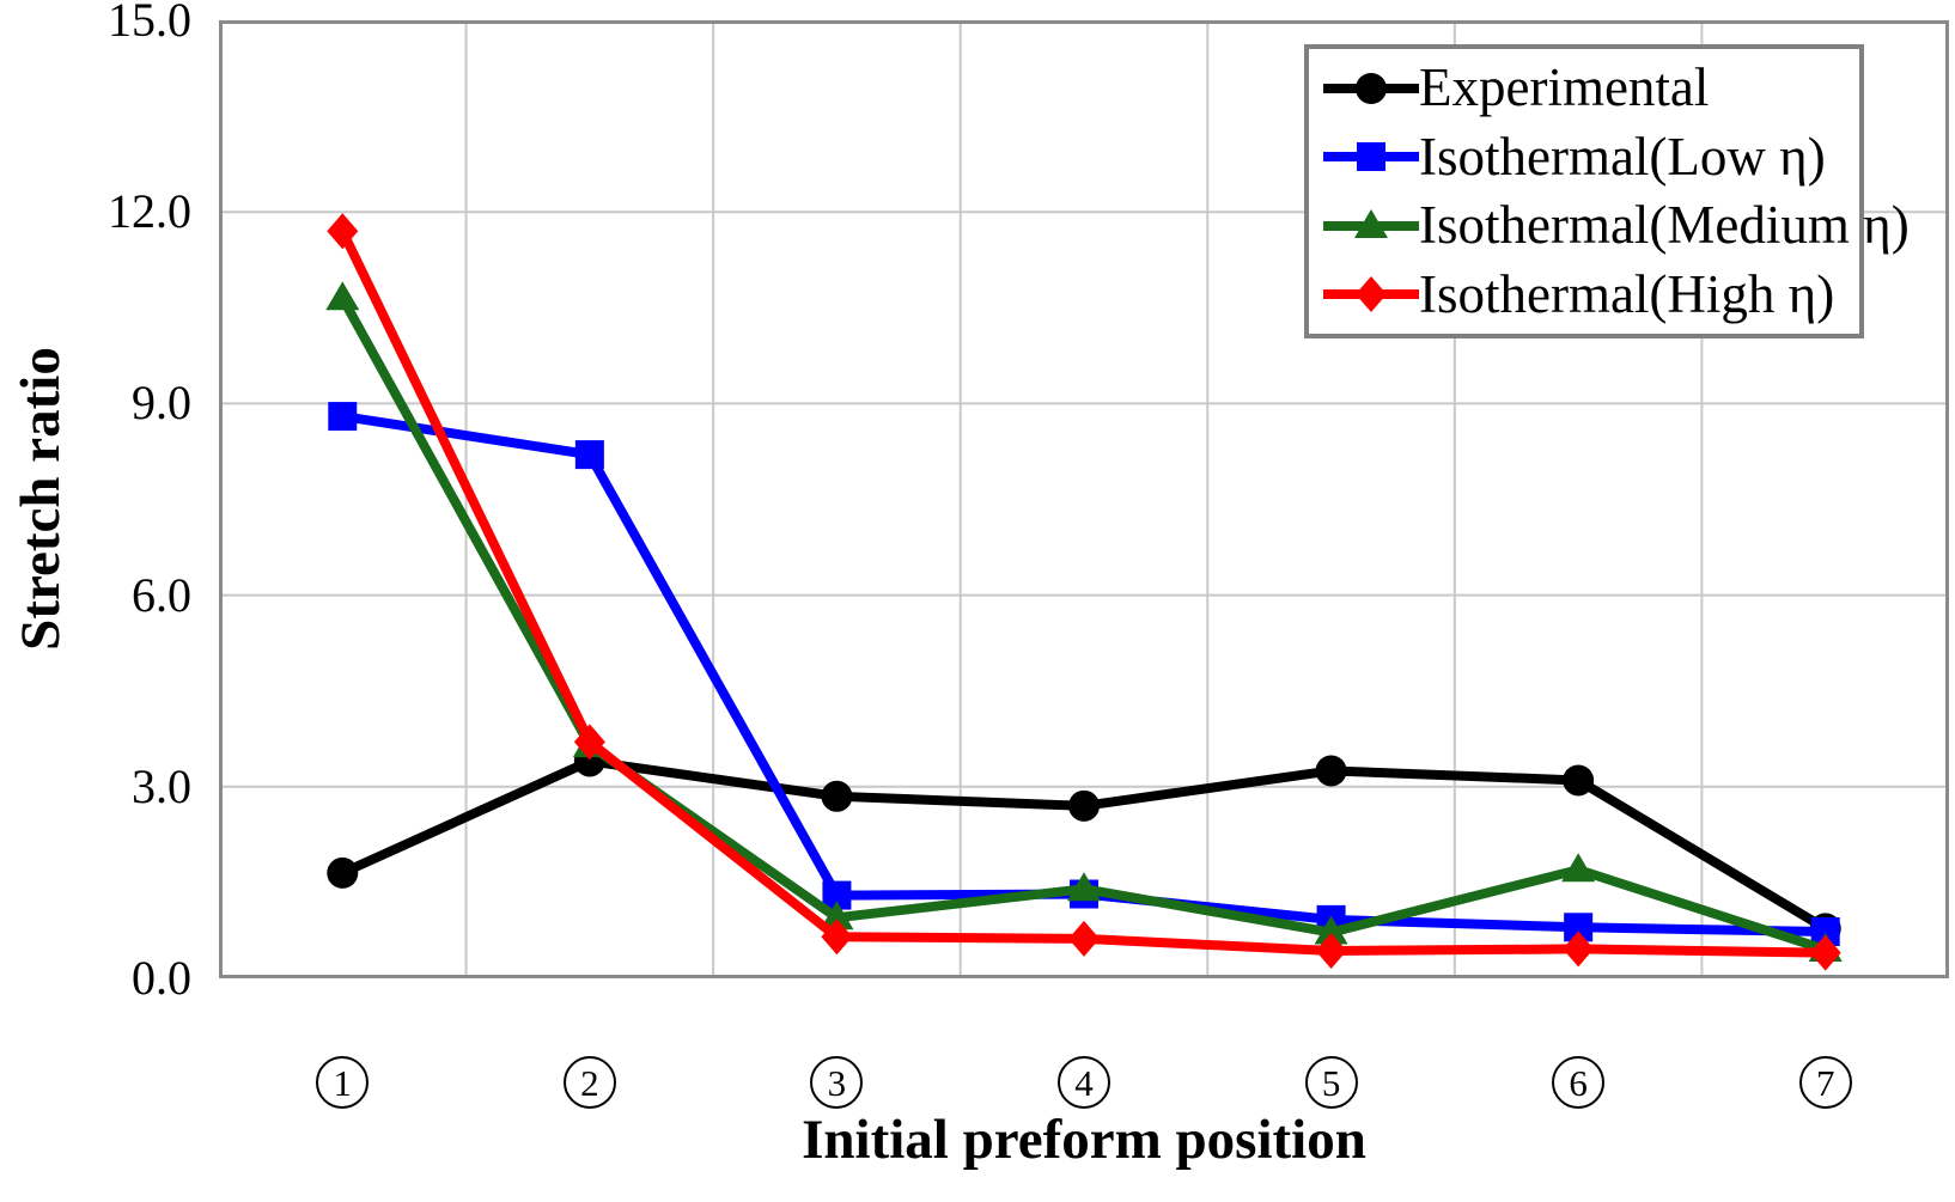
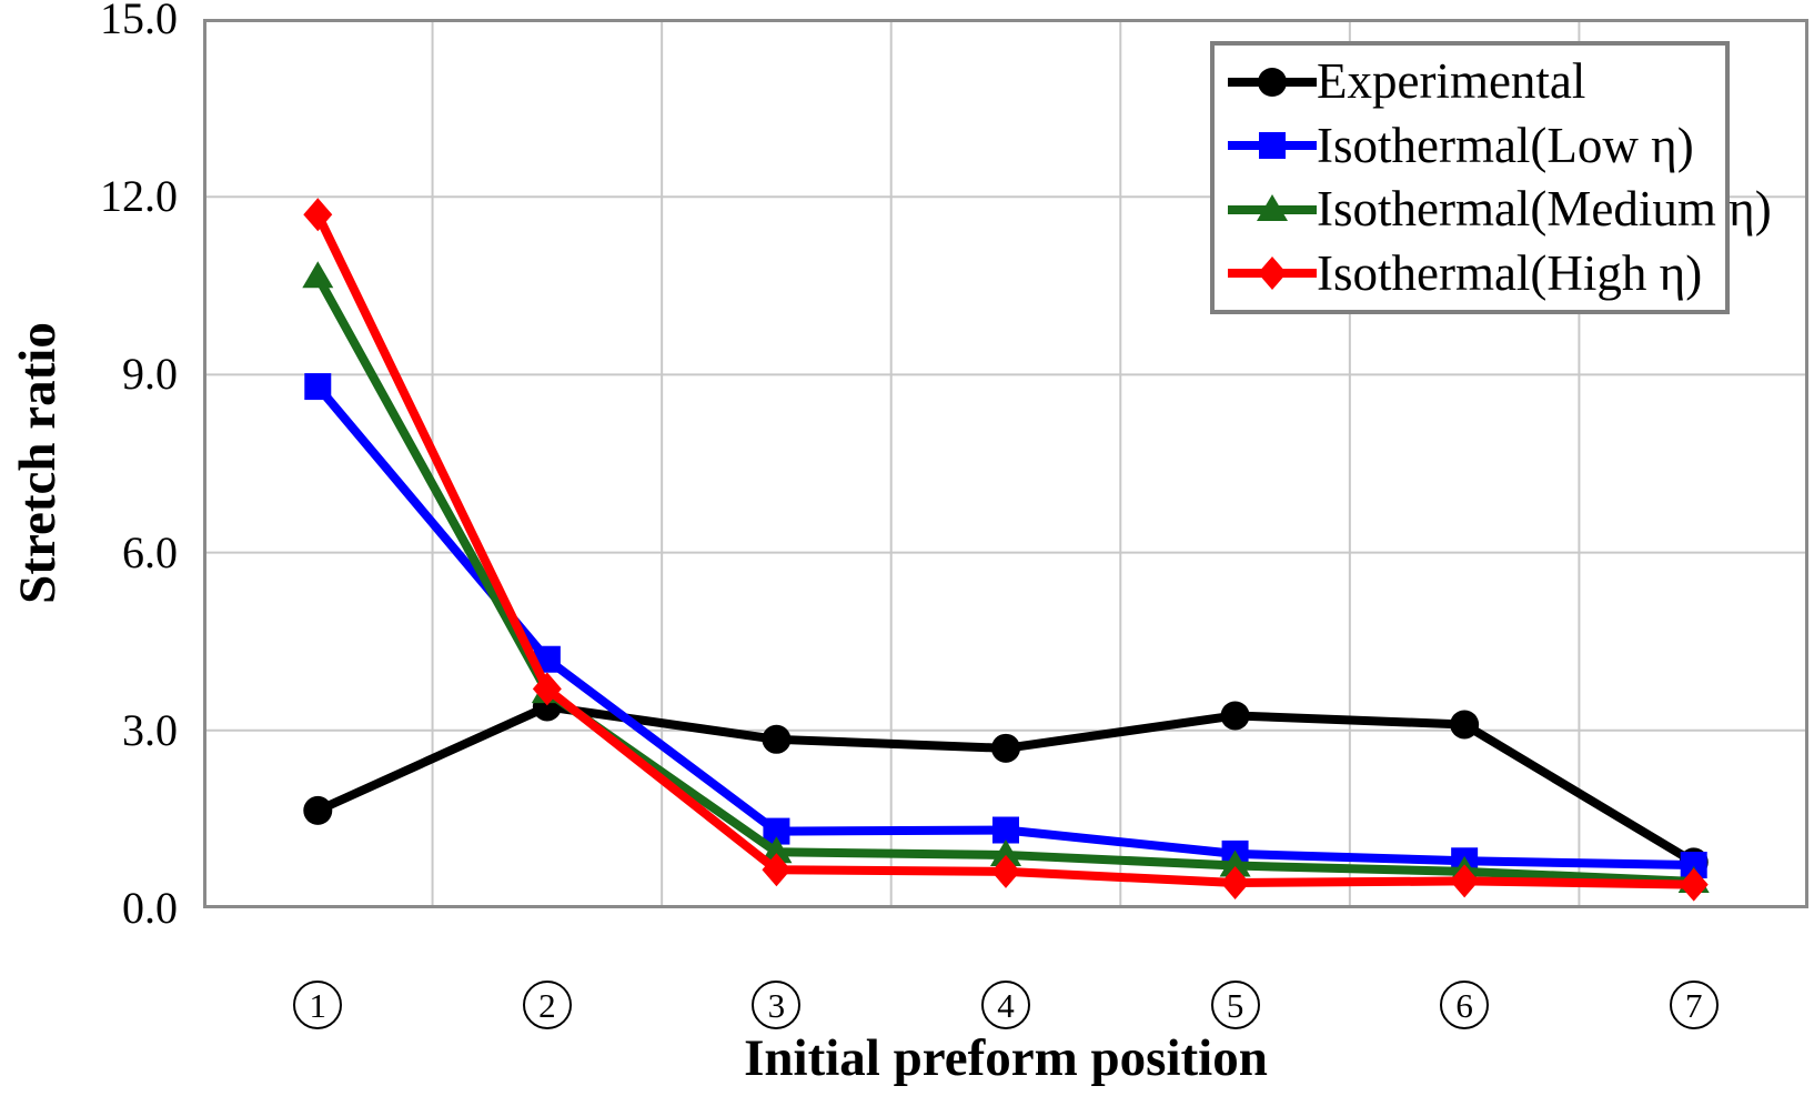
Isothermal(Low η)/2: 8.2 -> 4.2
Isothermal(Medium η)/4: 1.4 -> 0.9
Isothermal(Medium η)/6: 1.7 -> 0.6
